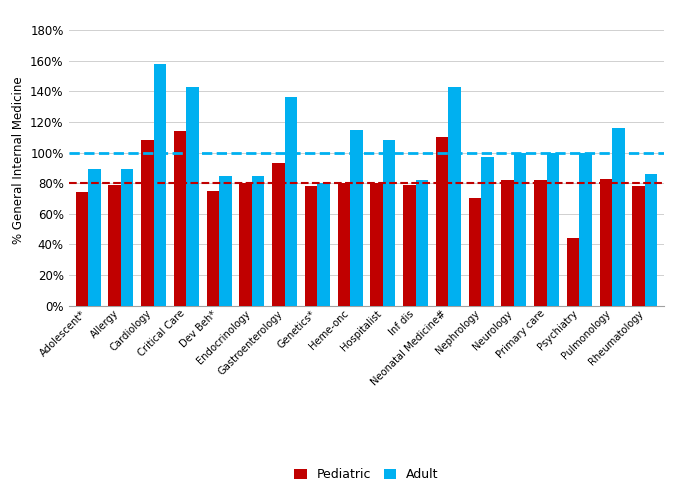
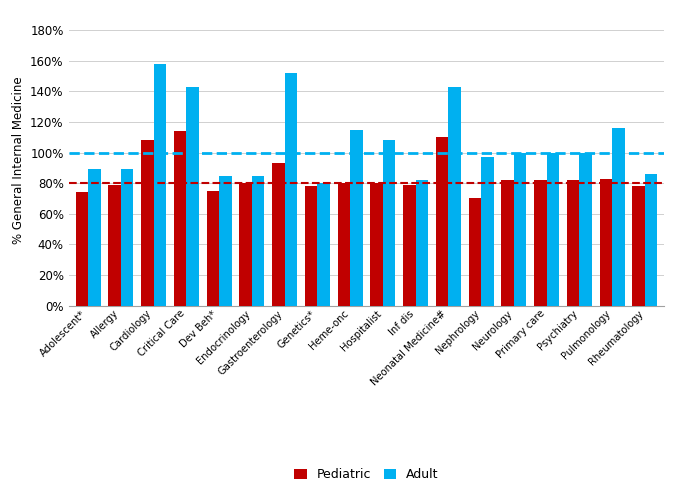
Adult/Gastroenterology: 136% -> 152%
Pediatric/Psychiatry: 44% -> 82%
